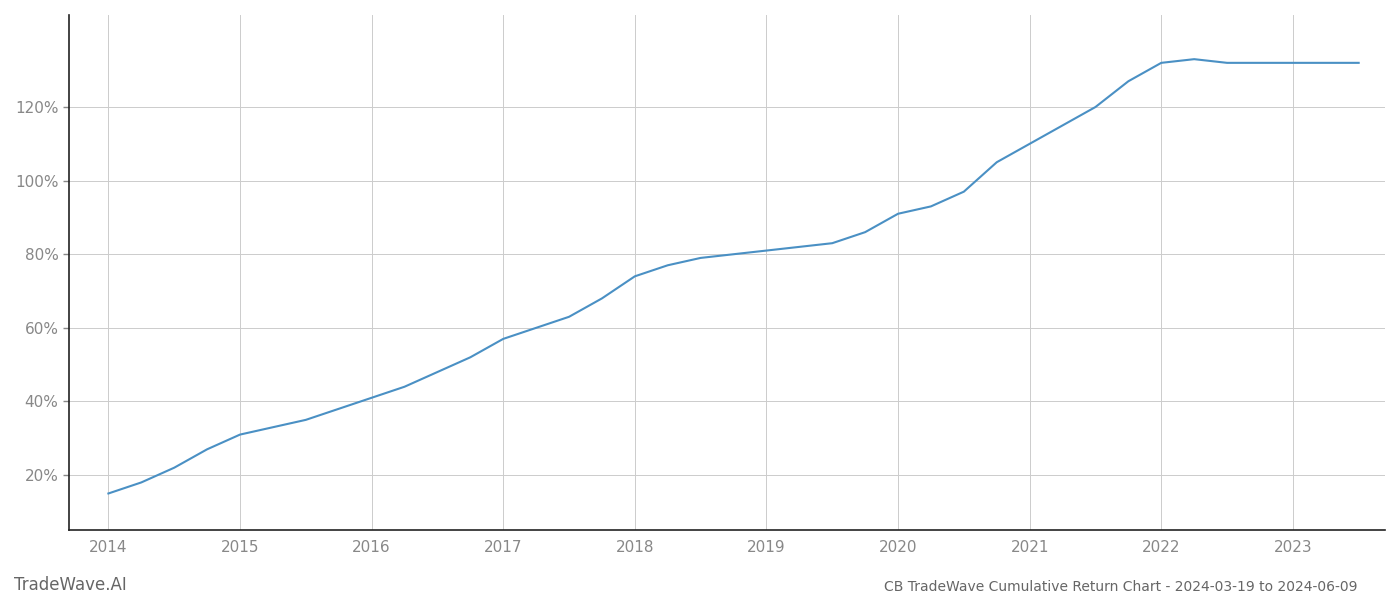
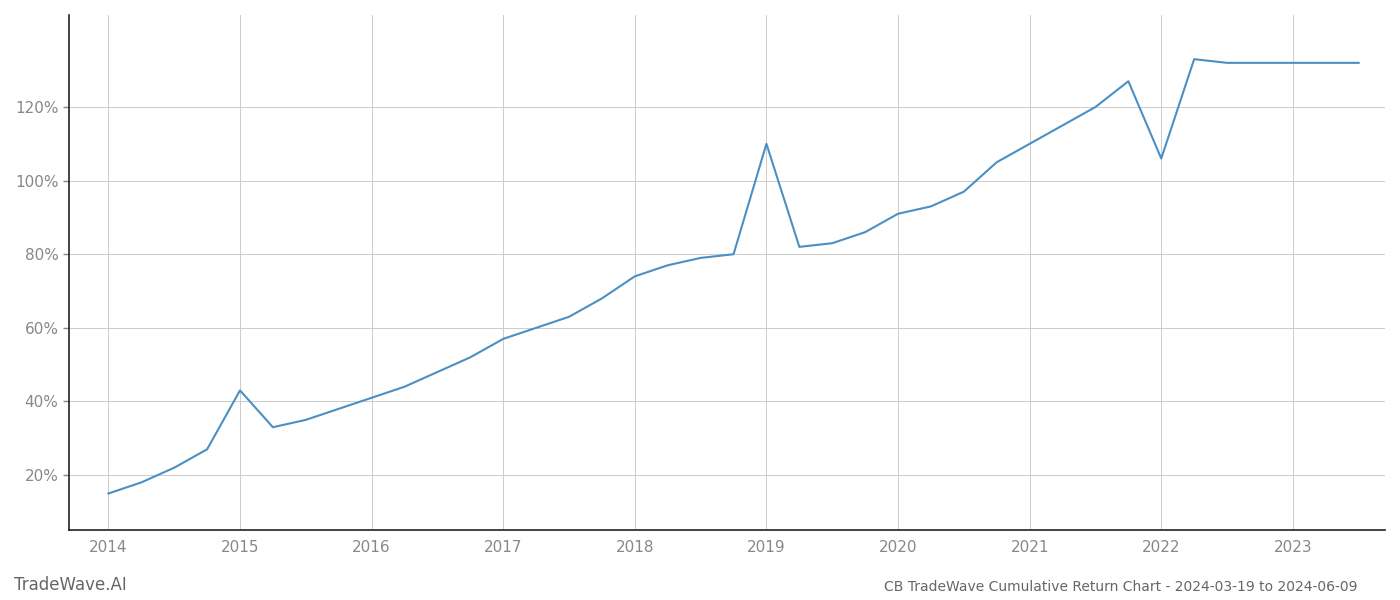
2015: 31% -> 43%
2019: 81% -> 110%
2022: 132% -> 106%
